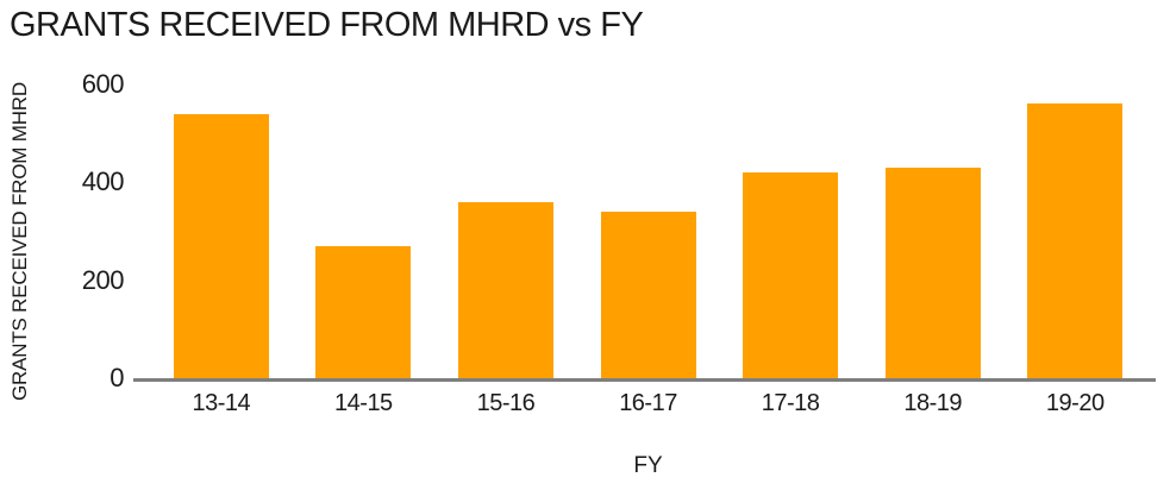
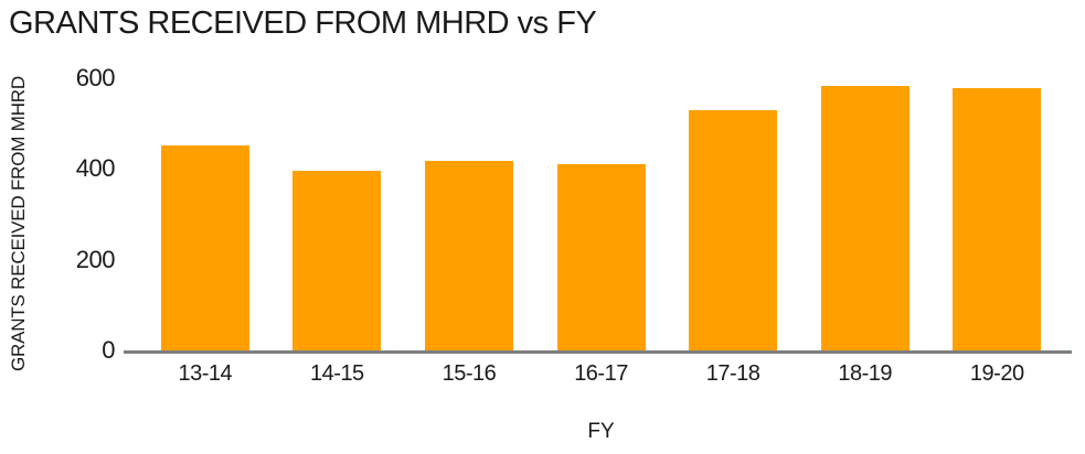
13-14: 540 -> 450
14-15: 270 -> 400
15-16: 360 -> 420
16-17: 340 -> 410
17-18: 420 -> 530
18-19: 430 -> 580
19-20: 560 -> 580
